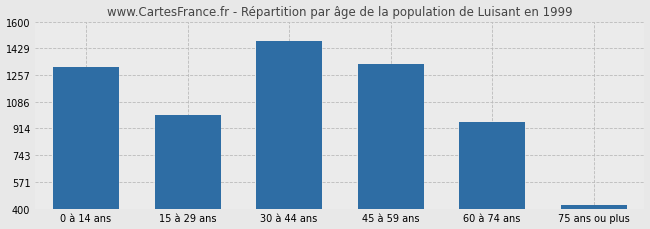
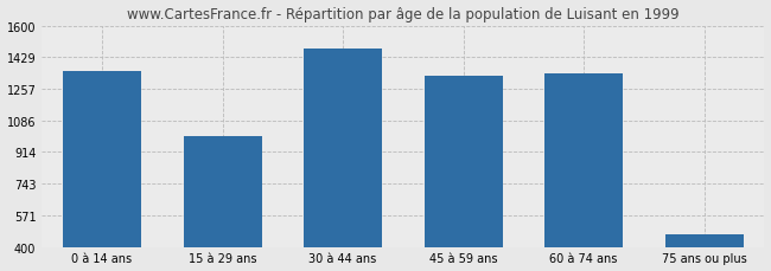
0 à 14 ans: 1310 -> 1350
60 à 74 ans: 960 -> 1340
75 ans ou plus: 420 -> 470
